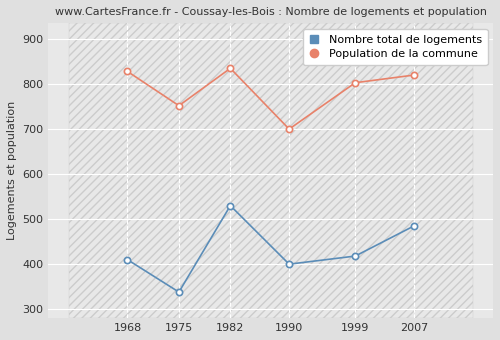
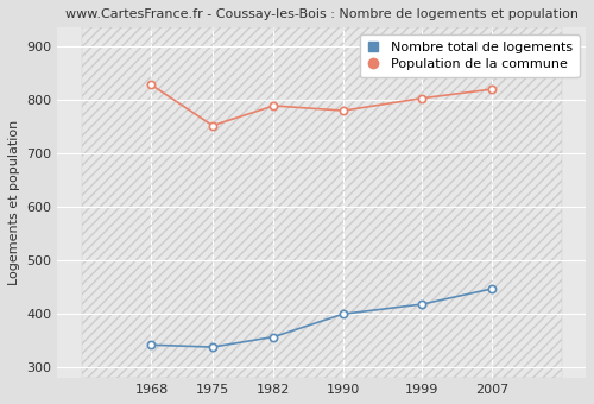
Nombre total de logements/1968: 410 -> 342
Nombre total de logements/1982: 530 -> 357
Population de la commune/1982: 835 -> 789
Population de la commune/1990: 700 -> 780
Nombre total de logements/2007: 485 -> 447
